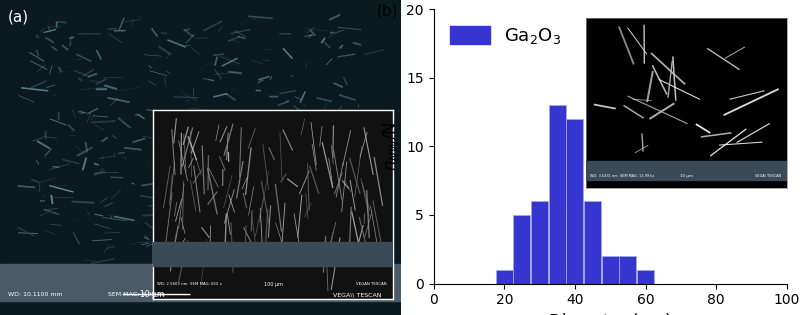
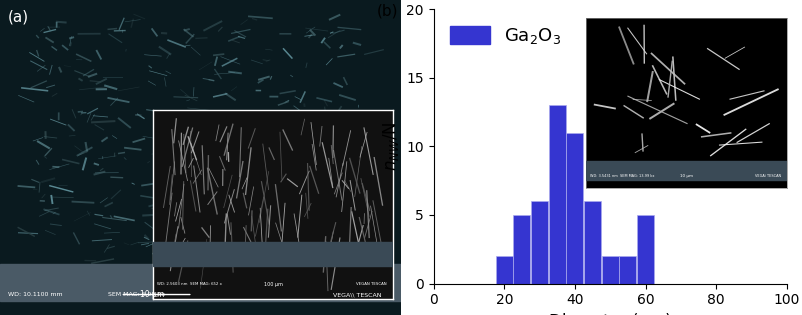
20: 1 -> 2
40: 12 -> 11
60: 1 -> 5
